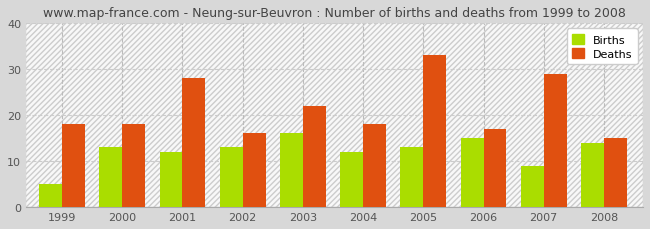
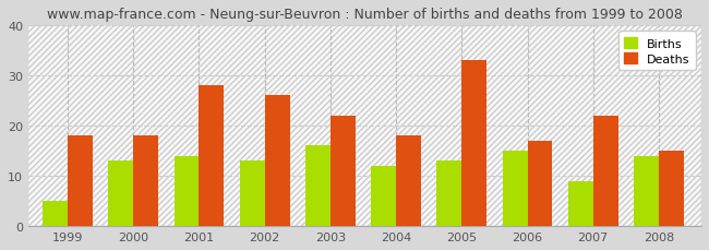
Births/2001: 12 -> 14
Deaths/2002: 16 -> 26
Deaths/2007: 29 -> 22
